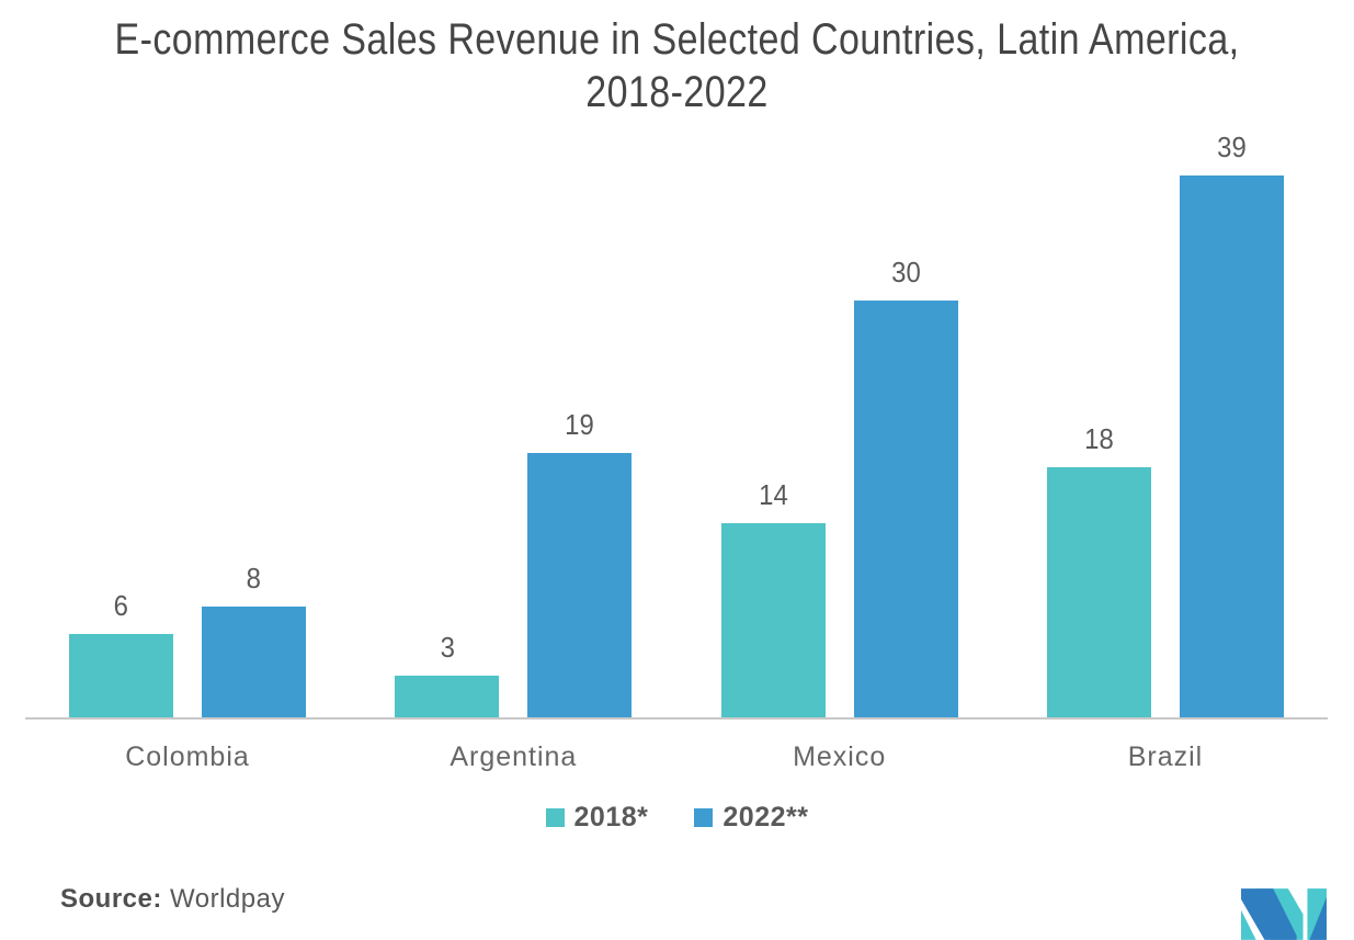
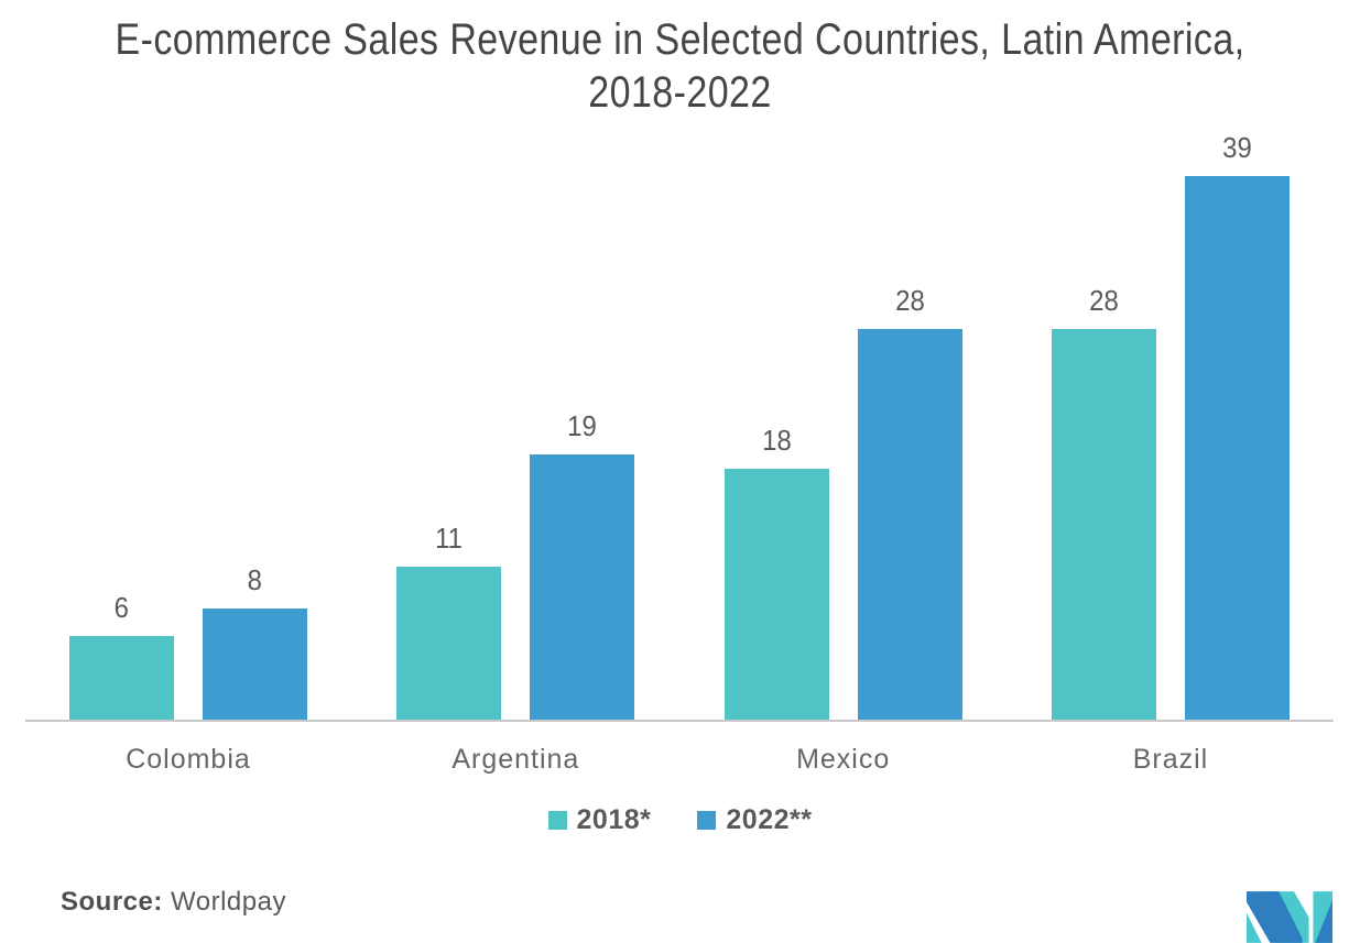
2018*/Argentina: 3 -> 11
2018*/Mexico: 14 -> 18
2022**/Mexico: 30 -> 28
2018*/Brazil: 18 -> 28
